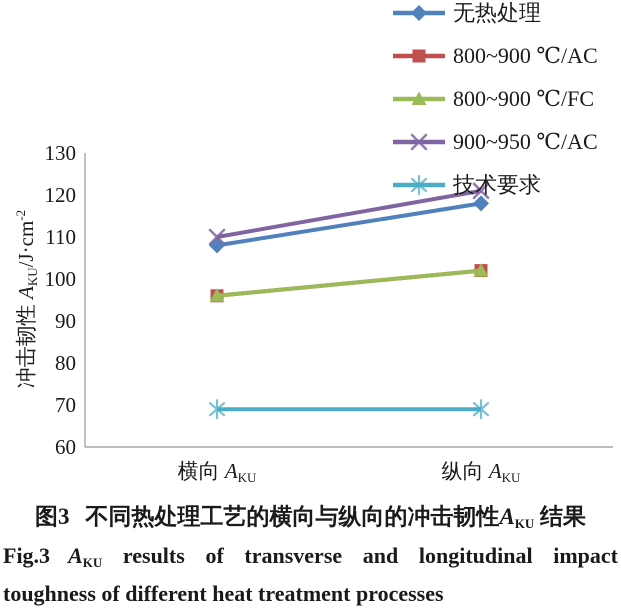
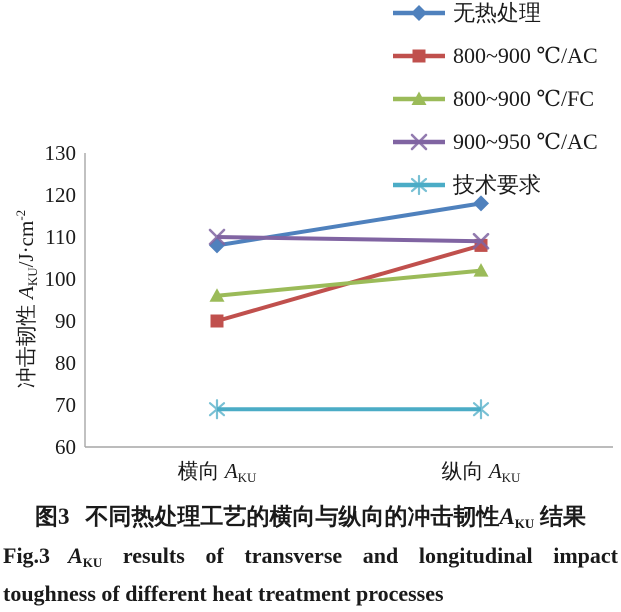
800~900 ℃/AC/横向 AKU: 96 -> 90
800~900 ℃/AC/纵向 AKU: 102 -> 108
900~950 ℃/AC/纵向 AKU: 121 -> 109
